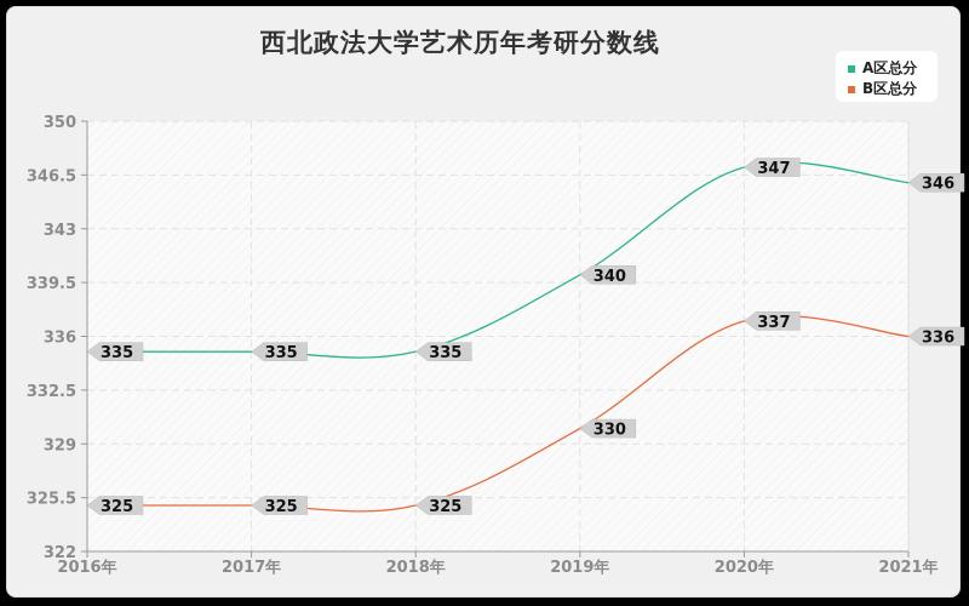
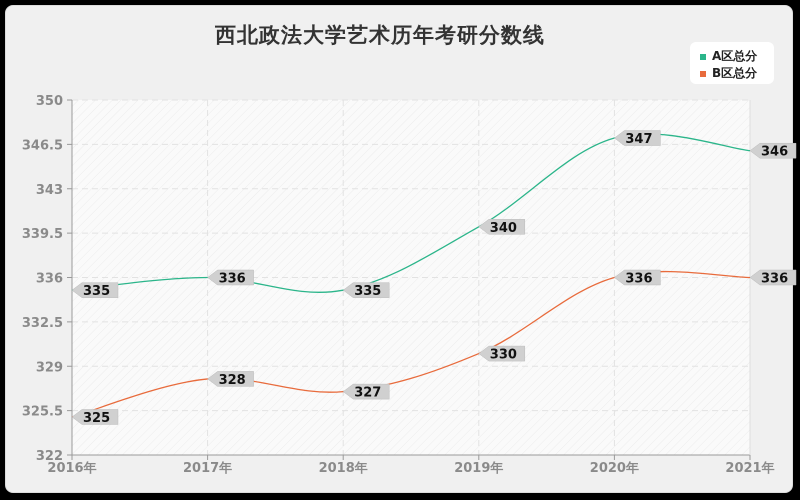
A区总分/2017年: 335 -> 336
B区总分/2017年: 325 -> 328
B区总分/2018年: 325 -> 327
B区总分/2020年: 337 -> 336
